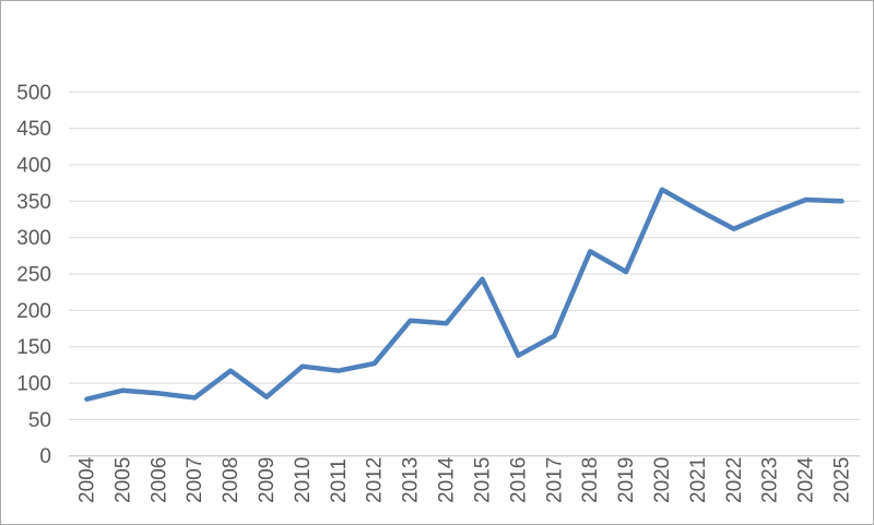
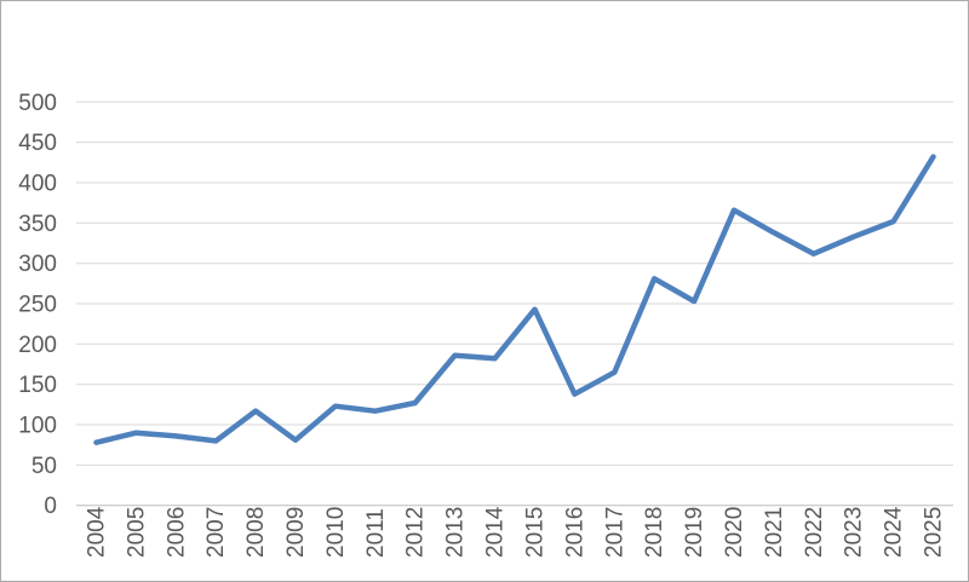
2025: 350 -> 430
